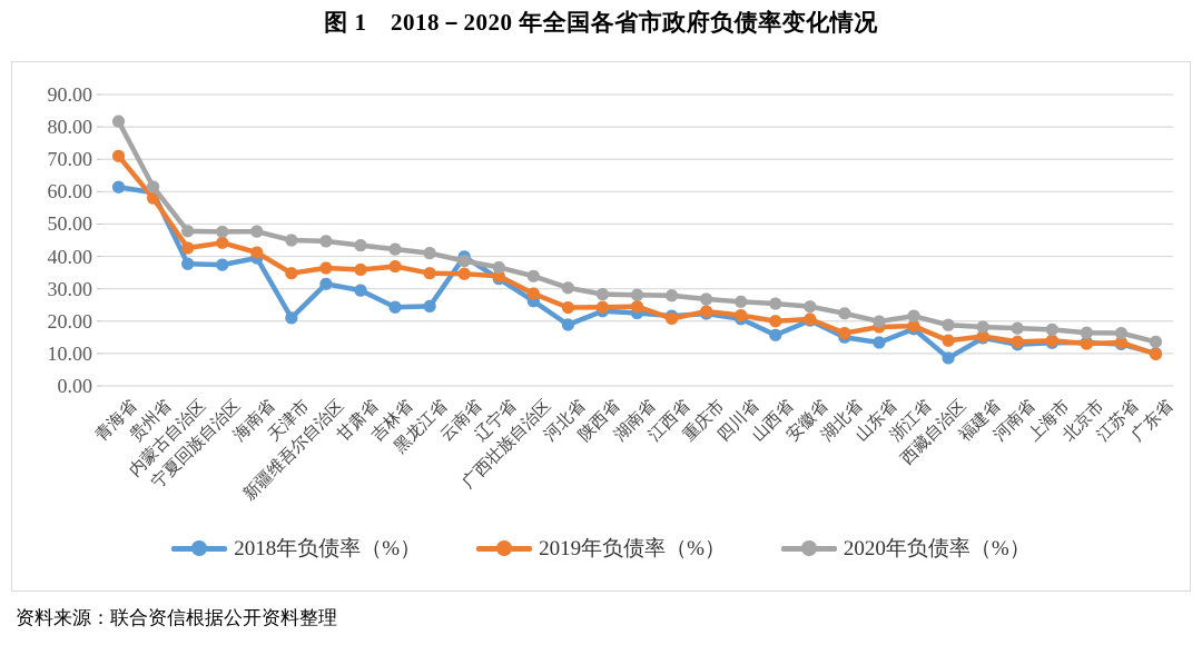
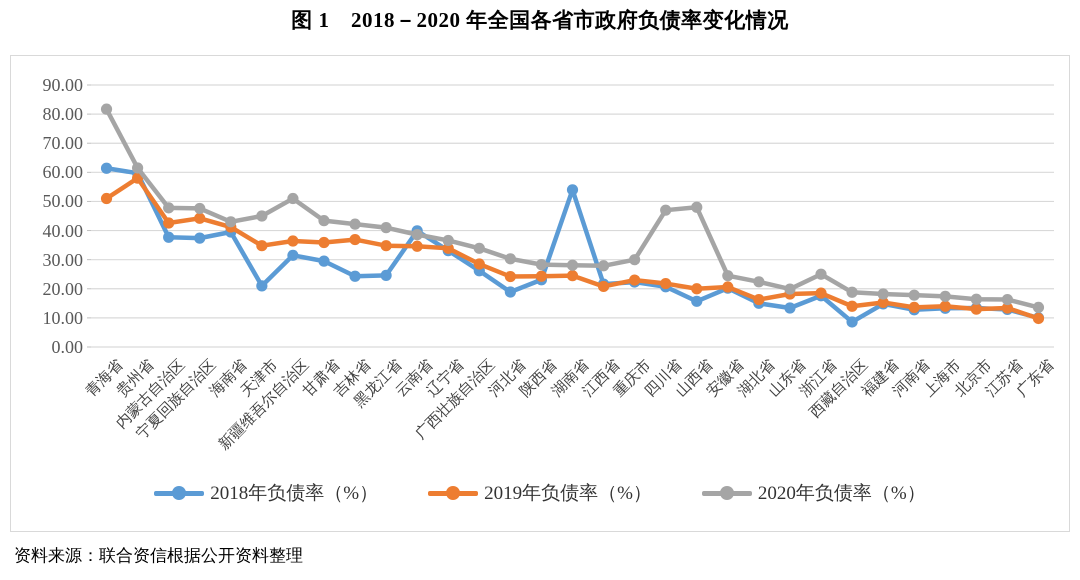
2019年负债率（%）/青海省: 71 -> 51
2020年负债率（%）/海南省: 48 -> 43
2020年负债率（%）/新疆维吾尔自治区: 45 -> 51
2018年负债率（%）/湖南省: 22 -> 54
2020年负债率（%）/重庆市: 27 -> 30
2020年负债率（%）/四川省: 26 -> 47
2020年负债率（%）/山西省: 25 -> 48
2020年负债率（%）/浙江省: 22 -> 25
